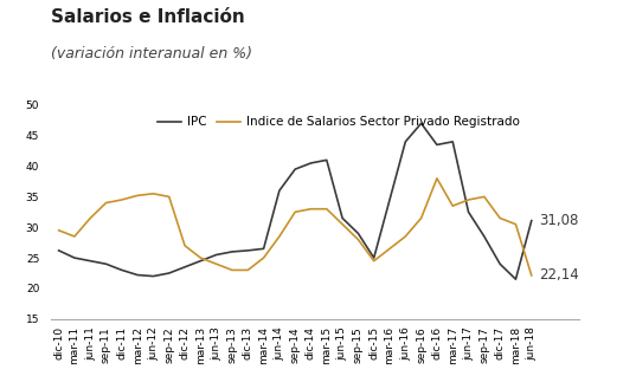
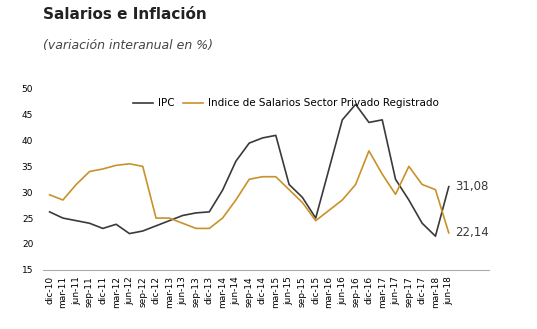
IPC/mar-12: 22.2 -> 23.8
Indice de Salarios Sector Privado Registrado/dic-12: 27.0 -> 25.0
IPC/mar-14: 26.5 -> 30.4
Indice de Salarios Sector Privado Registrado/jun-17: 34.5 -> 29.6
